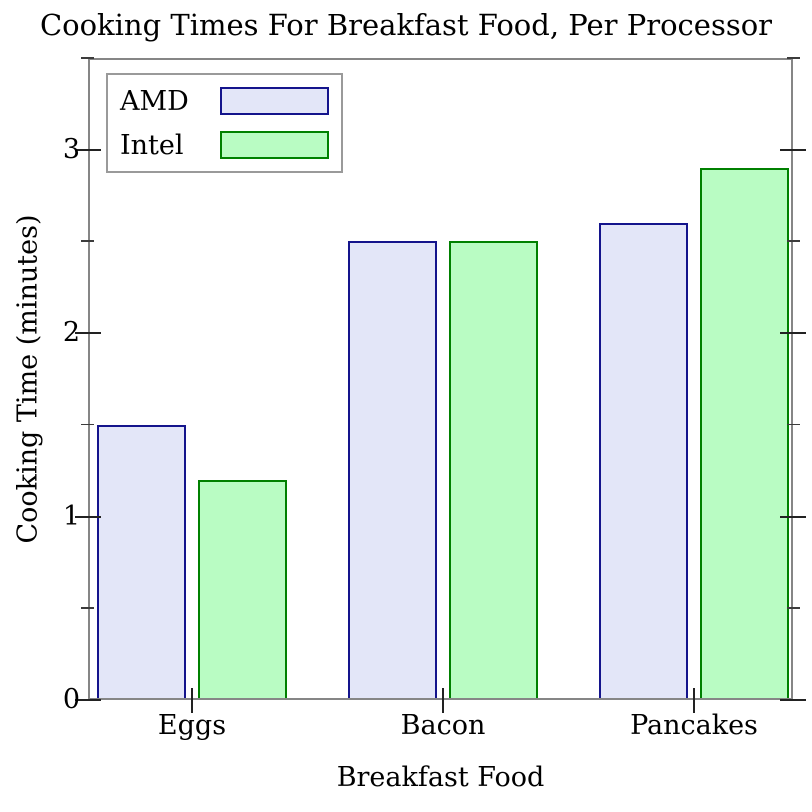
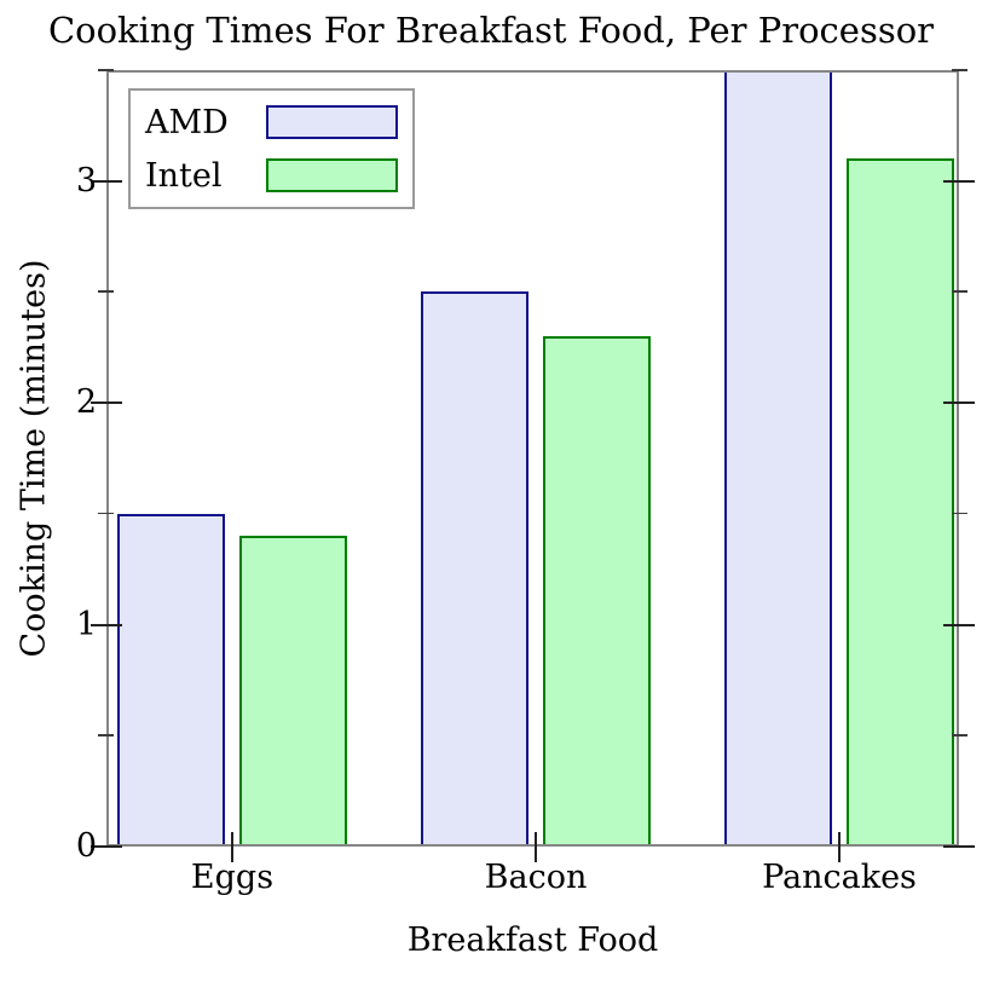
Intel/Eggs: 1.2 -> 1.4
Intel/Bacon: 2.5 -> 2.3
AMD/Pancakes: 2.6 -> 3.5
Intel/Pancakes: 2.9 -> 3.1
